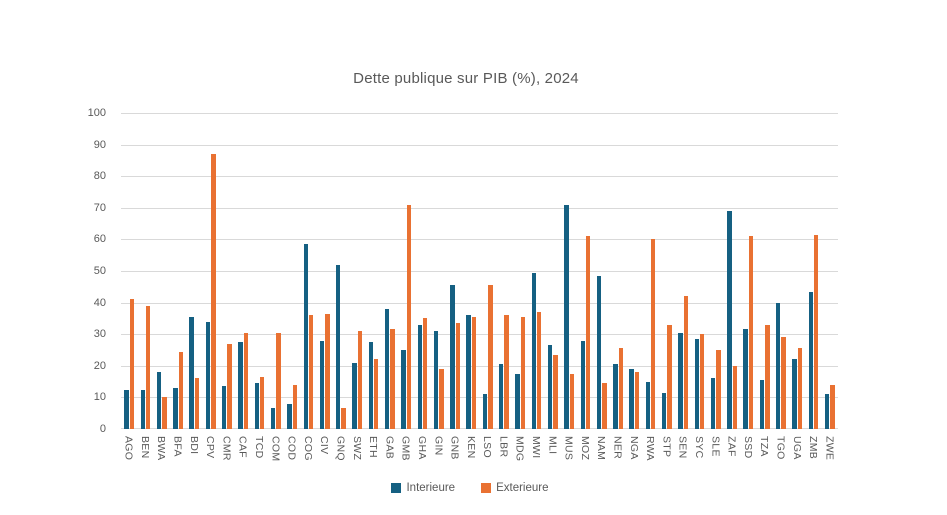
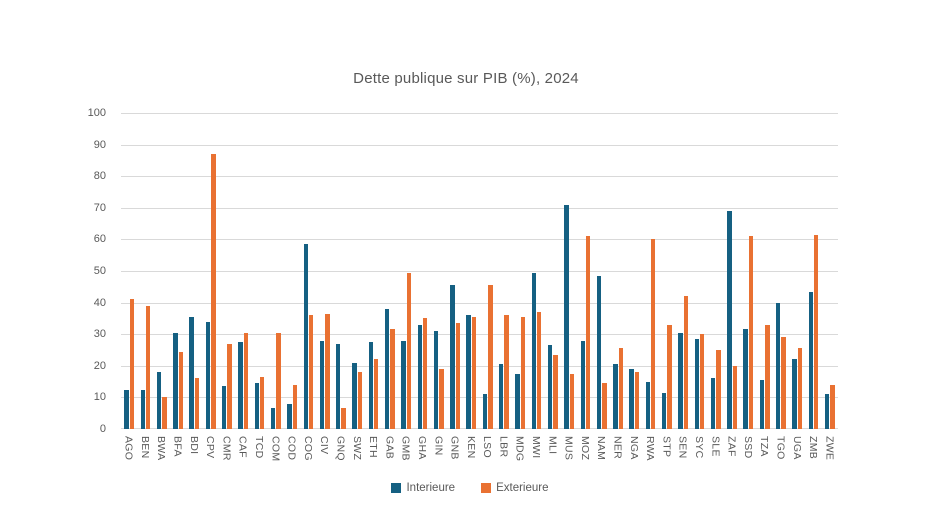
Interieure/BFA: 13 -> 30
Interieure/GNQ: 52 -> 27
Exterieure/SWZ: 31 -> 18
Interieure/GMB: 25 -> 28
Exterieure/GMB: 71 -> 50
